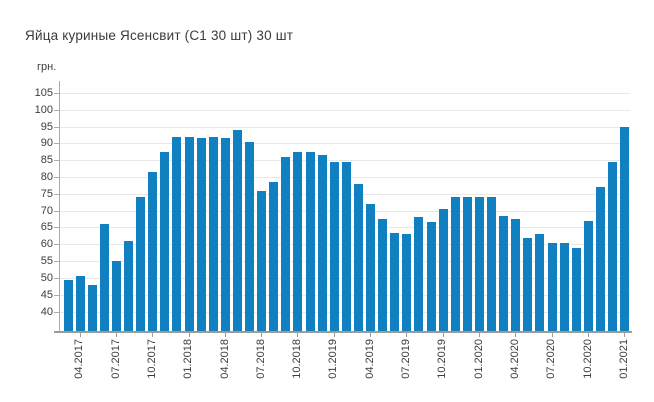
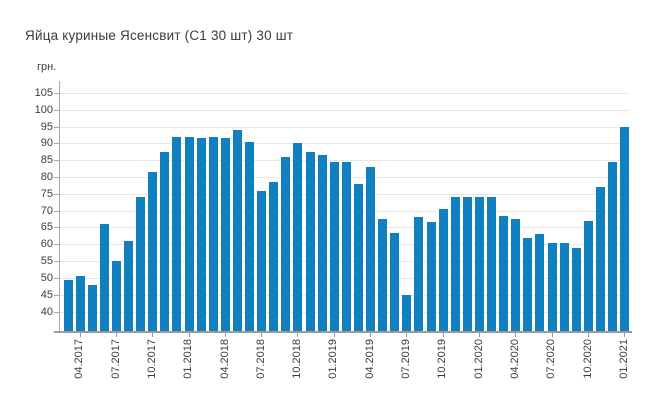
10.2018: 88 -> 90
04.2019: 72 -> 83
07.2019: 63 -> 45
